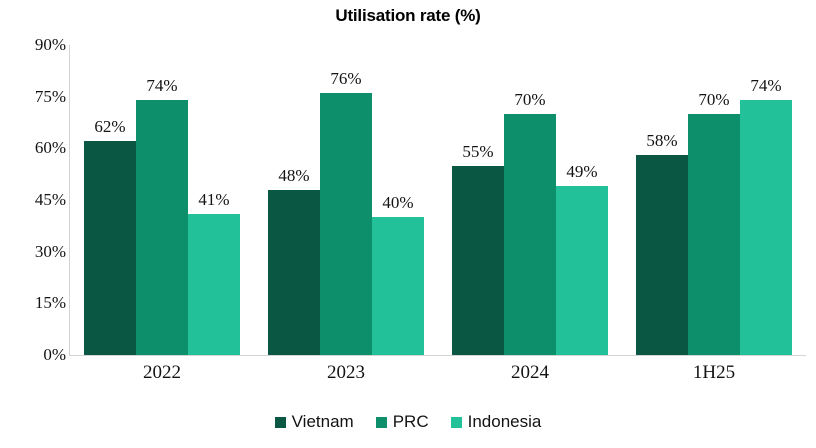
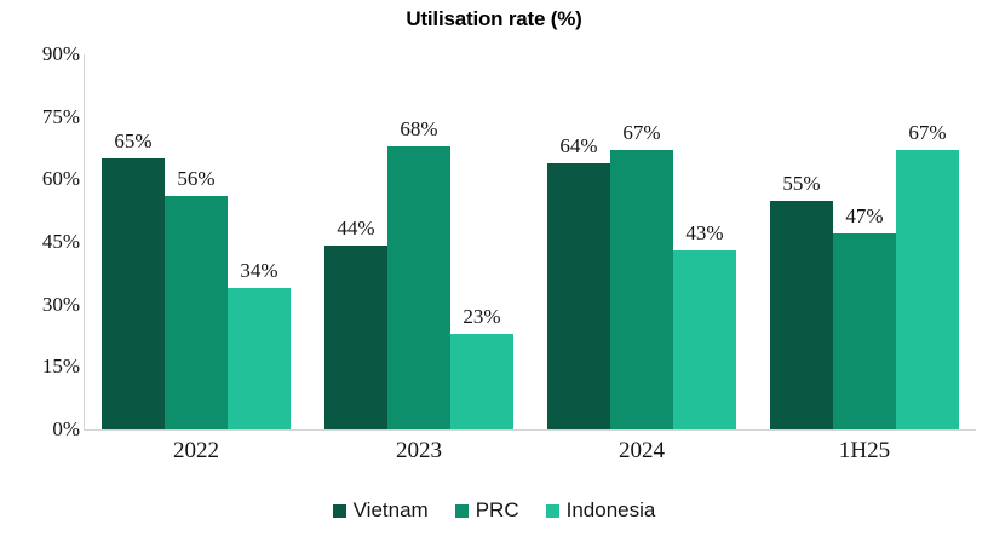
Vietnam/2022: 62% -> 65%
PRC/2022: 74% -> 56%
Indonesia/2022: 41% -> 34%
Vietnam/2023: 48% -> 44%
PRC/2023: 76% -> 68%
Indonesia/2023: 40% -> 23%
Vietnam/2024: 55% -> 64%
PRC/2024: 70% -> 67%
Indonesia/2024: 49% -> 43%
Vietnam/1H25: 58% -> 55%
PRC/1H25: 70% -> 47%
Indonesia/1H25: 74% -> 67%
